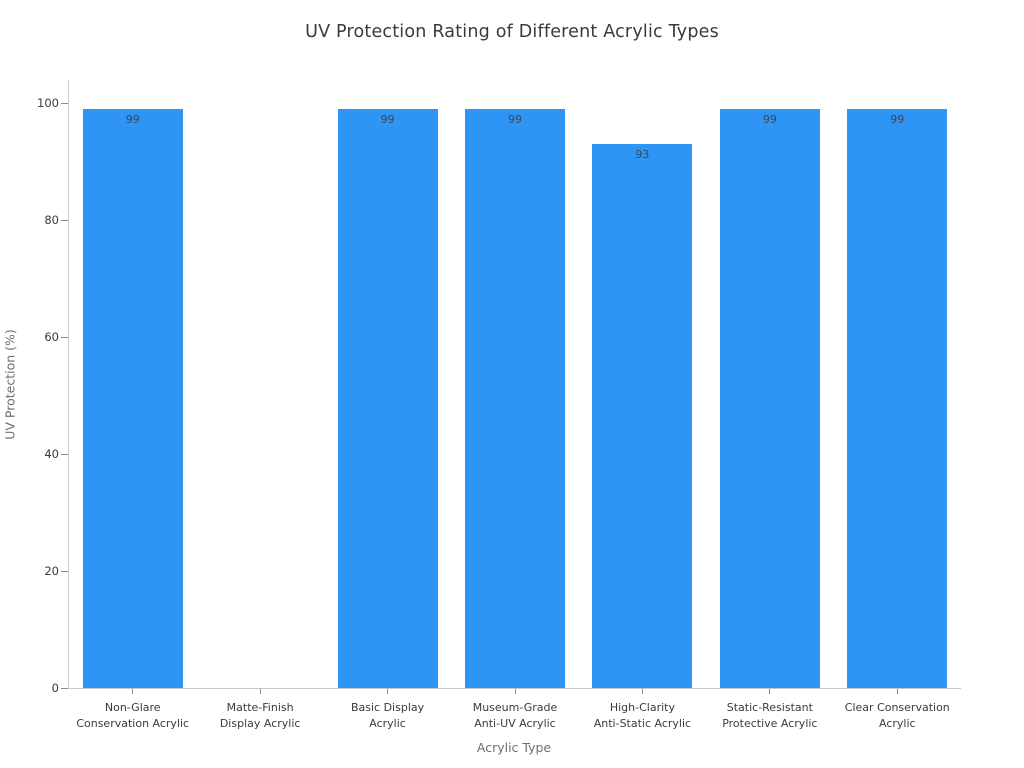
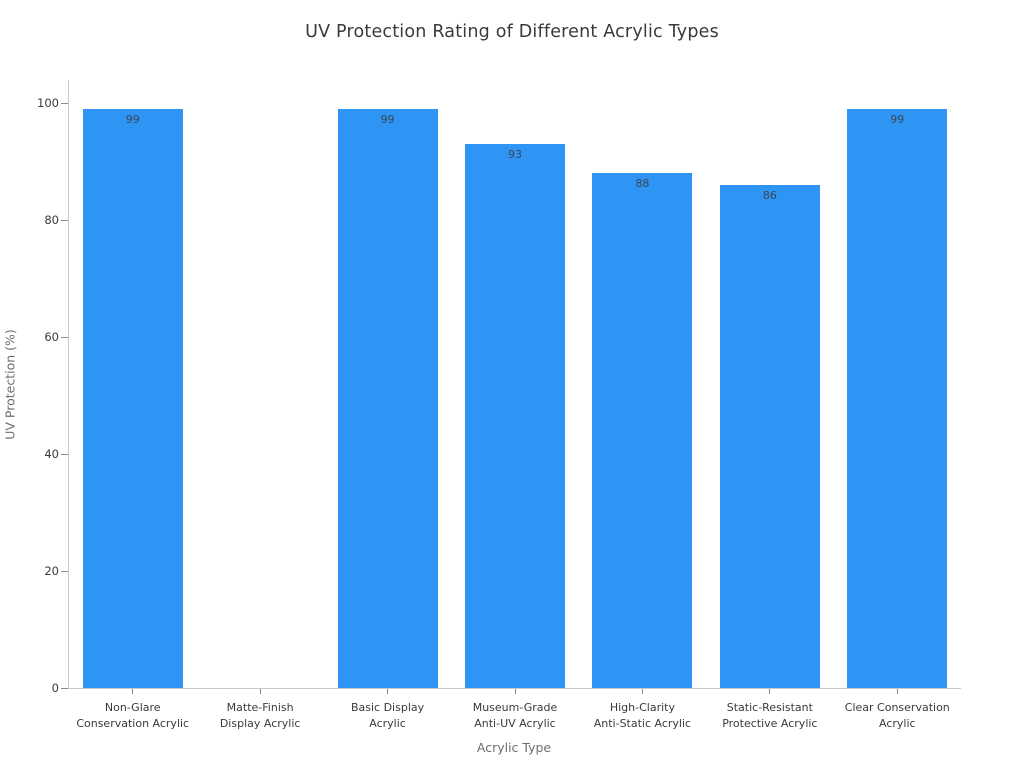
Museum-Grade Anti-UV Acrylic: 99 -> 93
High-Clarity Anti-Static Acrylic: 93 -> 88
Static-Resistant Protective Acrylic: 99 -> 86
